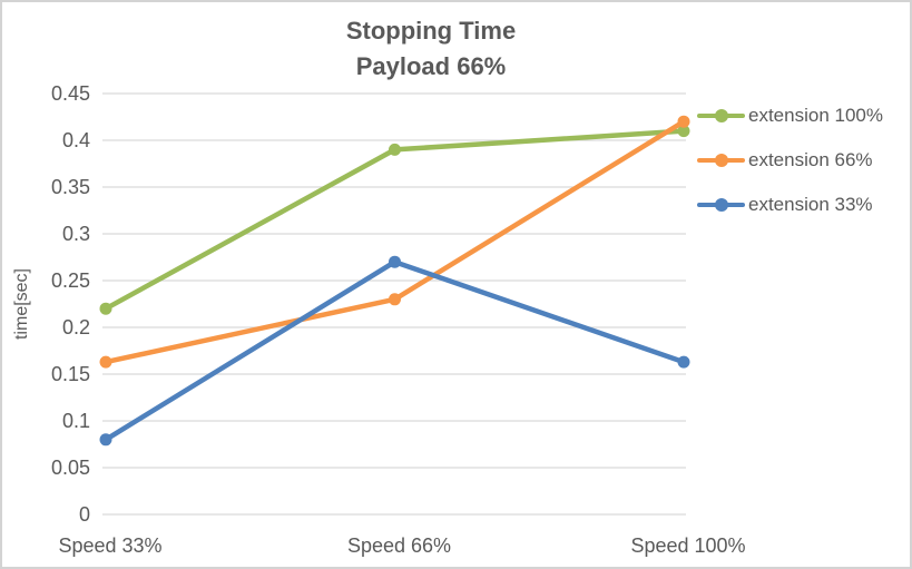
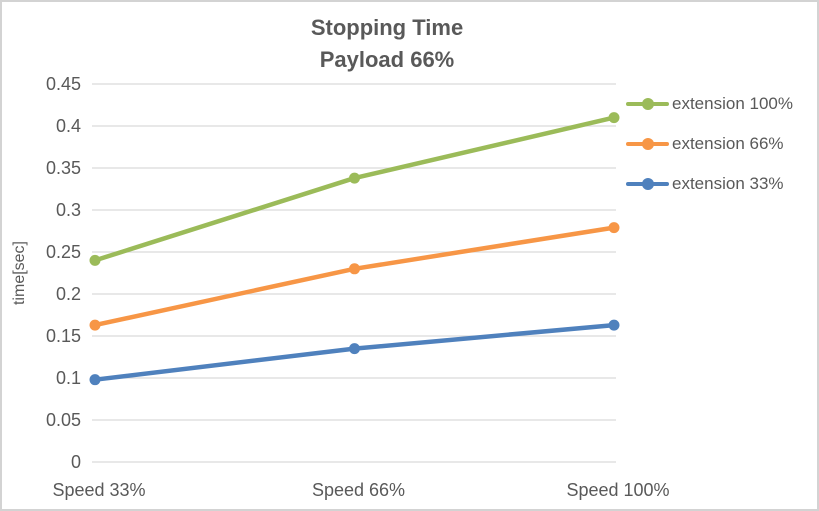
extension 100%/Speed 33%: 0.22 -> 0.24
extension 33%/Speed 33%: 0.08 -> 0.10
extension 100%/Speed 66%: 0.39 -> 0.34
extension 33%/Speed 66%: 0.27 -> 0.14
extension 66%/Speed 100%: 0.42 -> 0.28
